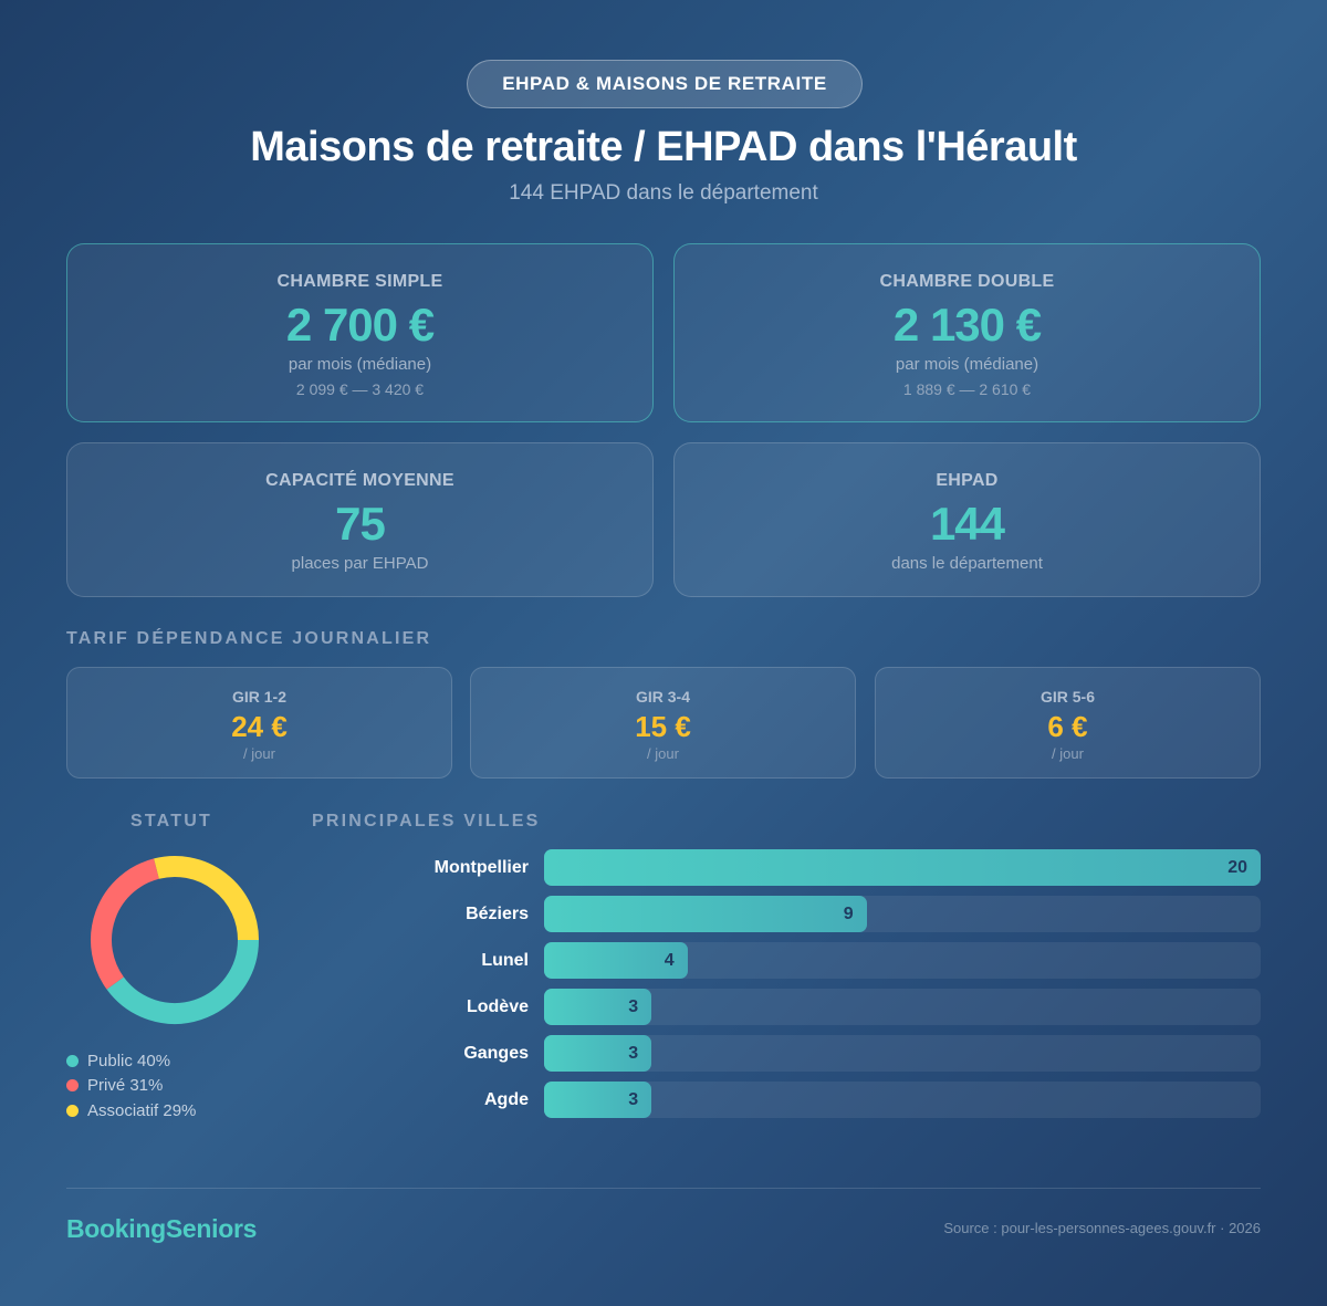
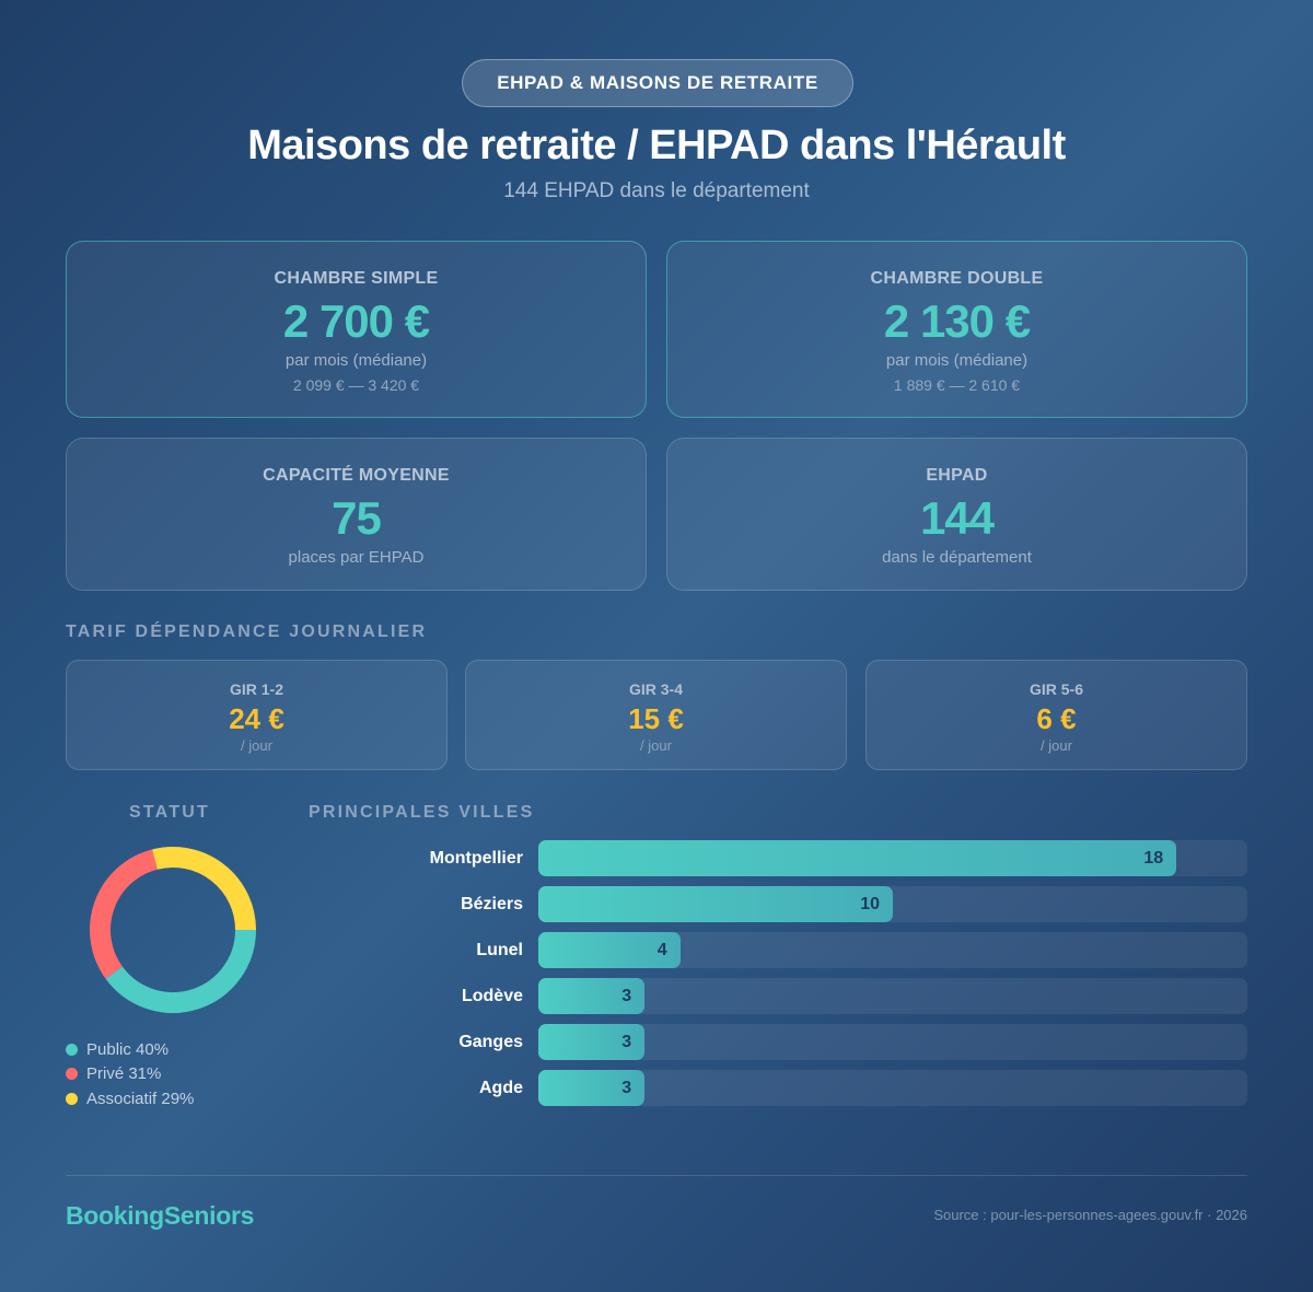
PRINCIPALES VILLES/Montpellier: 20 -> 18
PRINCIPALES VILLES/Béziers: 9 -> 10
